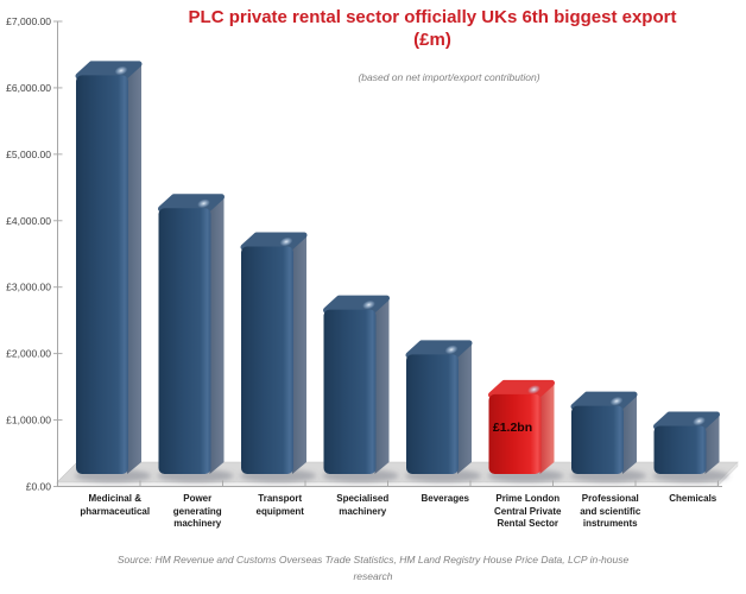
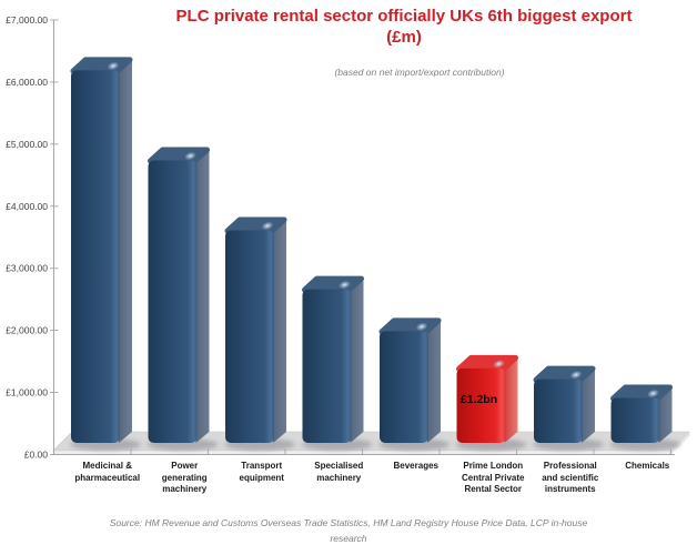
Power generating machinery: £4000 -> £4600
